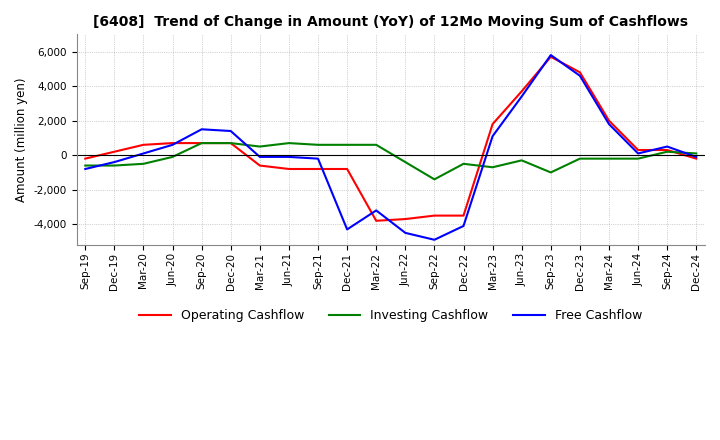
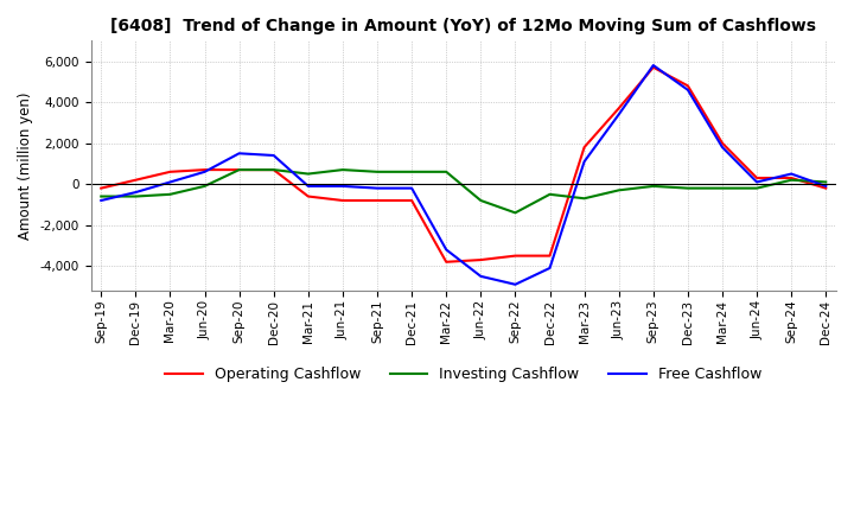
Free Cashflow/Dec-21: -4,300 -> -200
Investing Cashflow/Jun-22: -400 -> -800
Investing Cashflow/Sep-23: -1,000 -> -100
